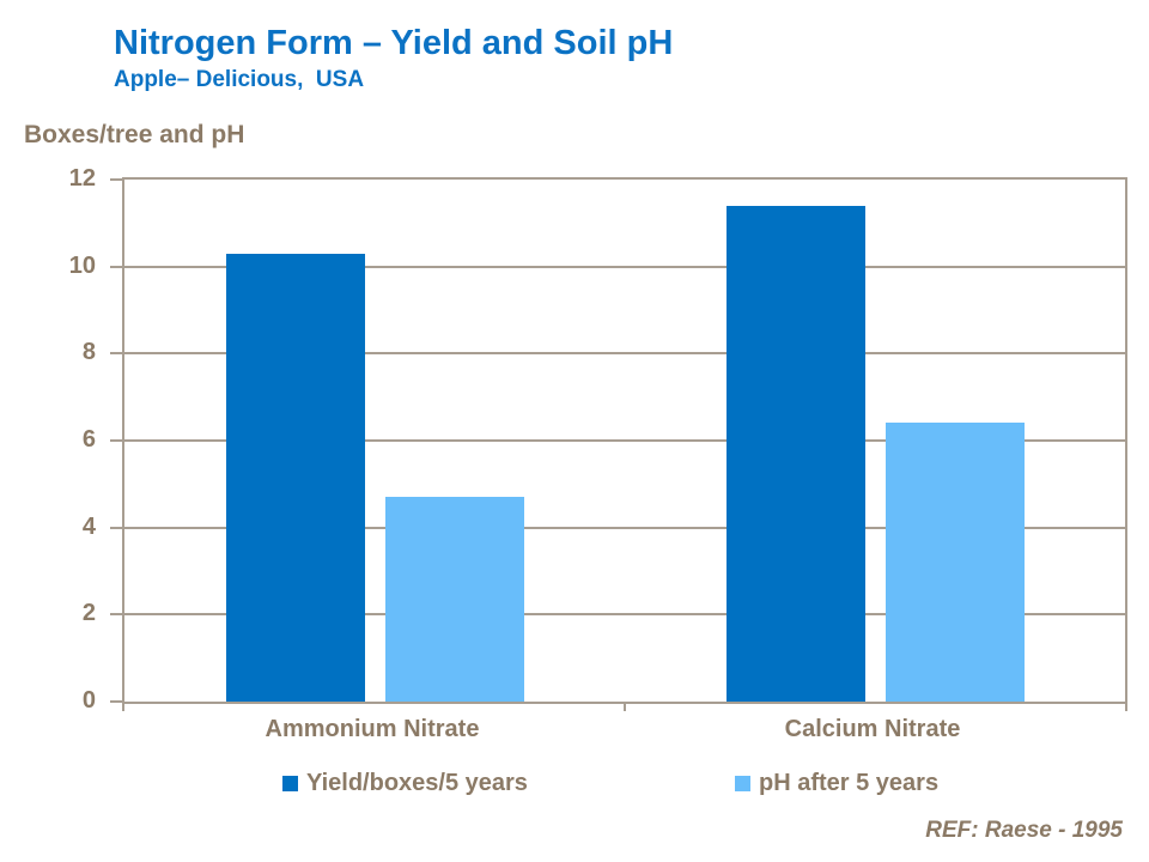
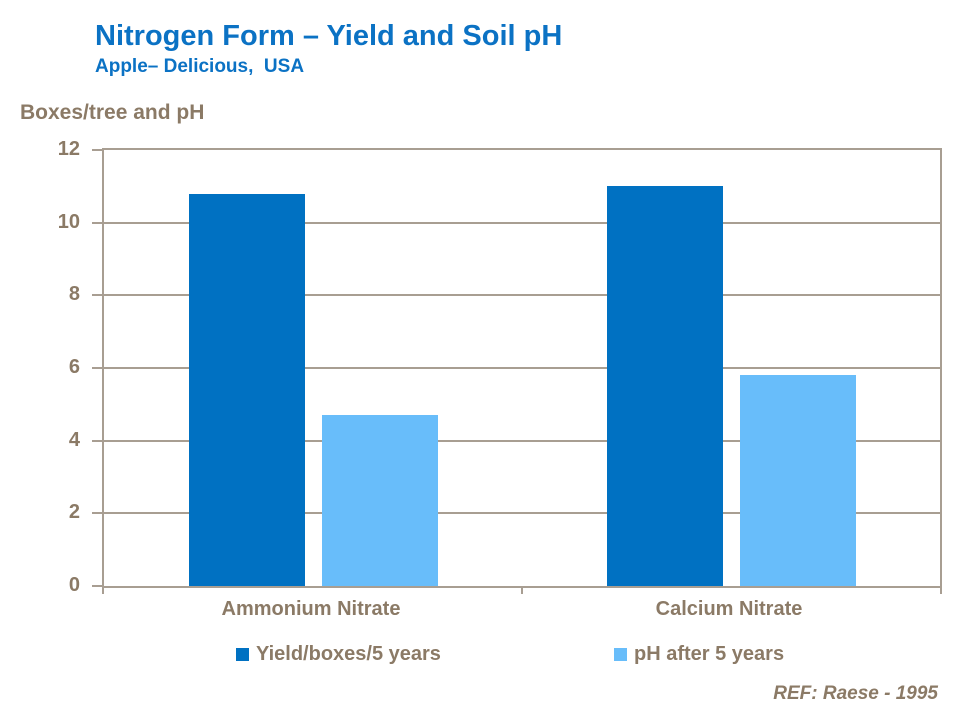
Yield/boxes/5 years/Ammonium Nitrate: 10.3 -> 10.8
Yield/boxes/5 years/Calcium Nitrate: 11.4 -> 11.0
pH after 5 years/Calcium Nitrate: 6.4 -> 5.8
